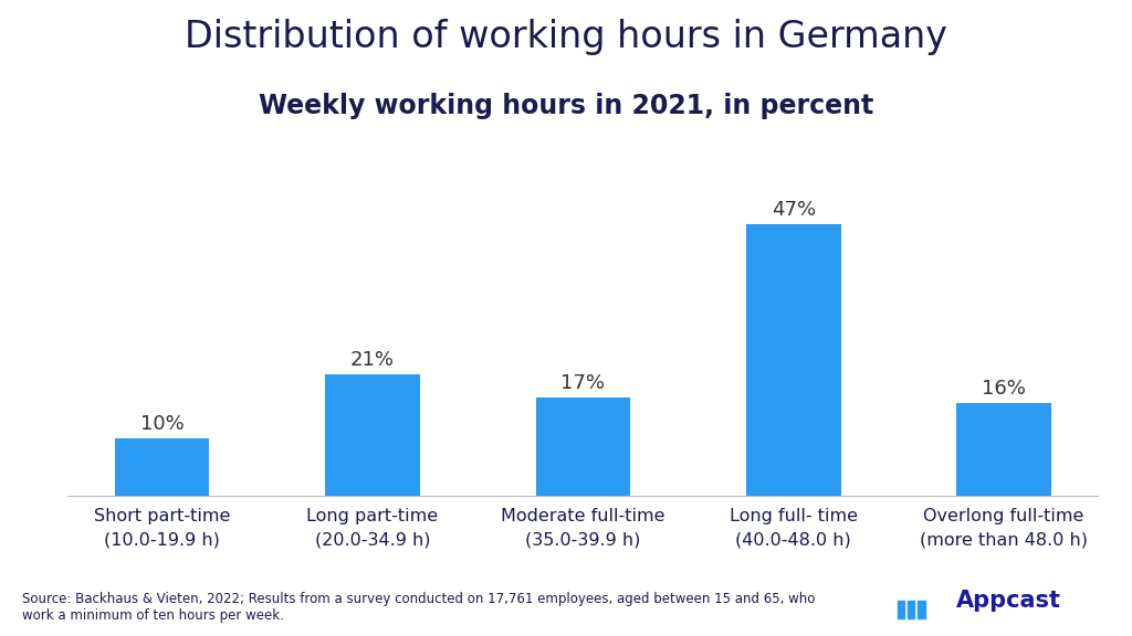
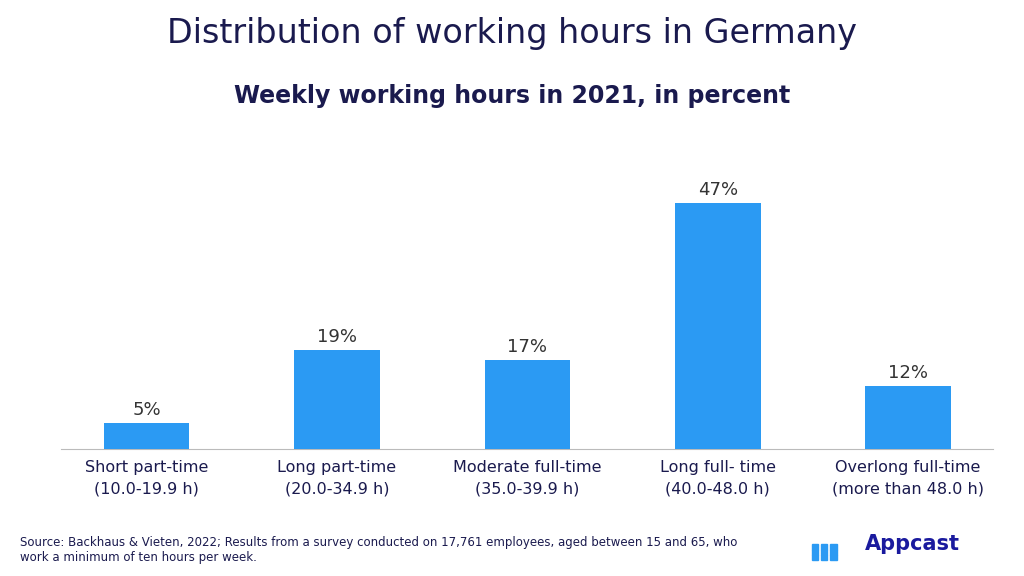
Short part-time (10.0-19.9 h): 10% -> 5%
Long part-time (20.0-34.9 h): 21% -> 19%
Overlong full-time (more than 48.0 h): 16% -> 12%
